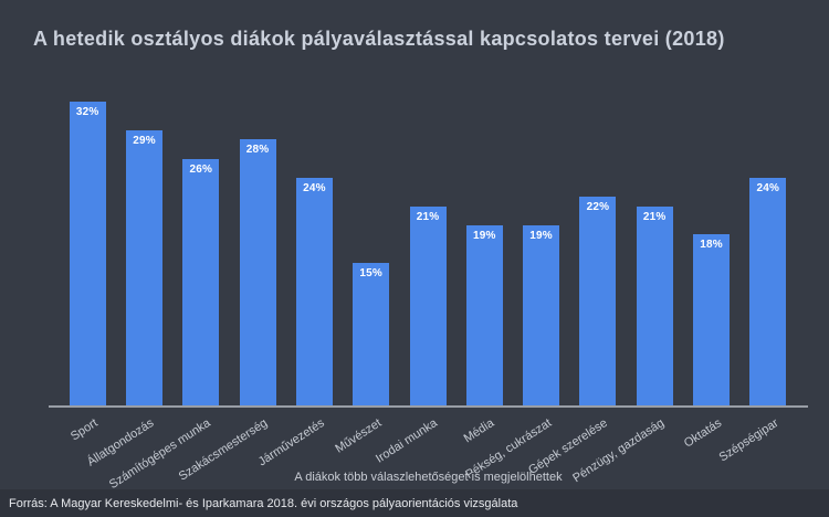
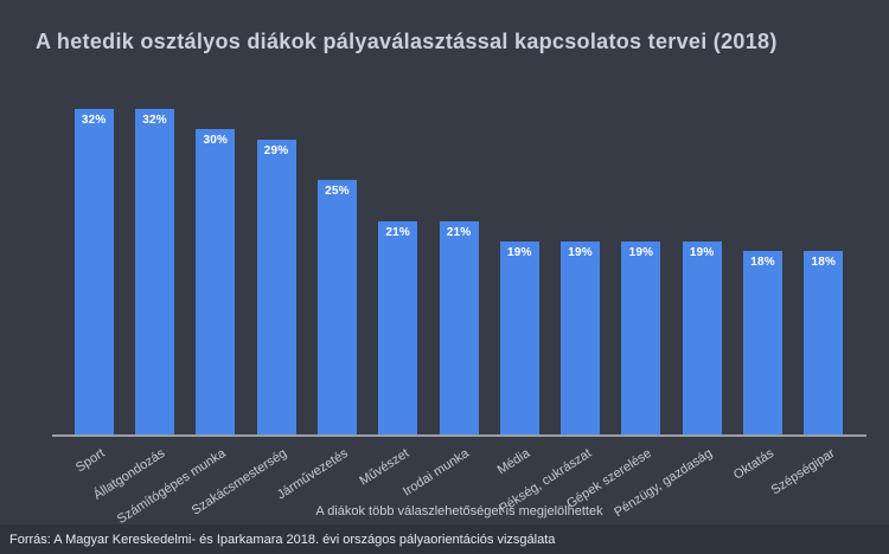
Állatgondozás: 29% -> 32%
Számítógépes munka: 26% -> 30%
Szakácsmesterség: 28% -> 29%
Járművezetés: 24% -> 25%
Művészet: 15% -> 21%
Gépek szerelése: 22% -> 19%
Pénzügy, gazdaság: 21% -> 19%
Szépségipar: 24% -> 18%
